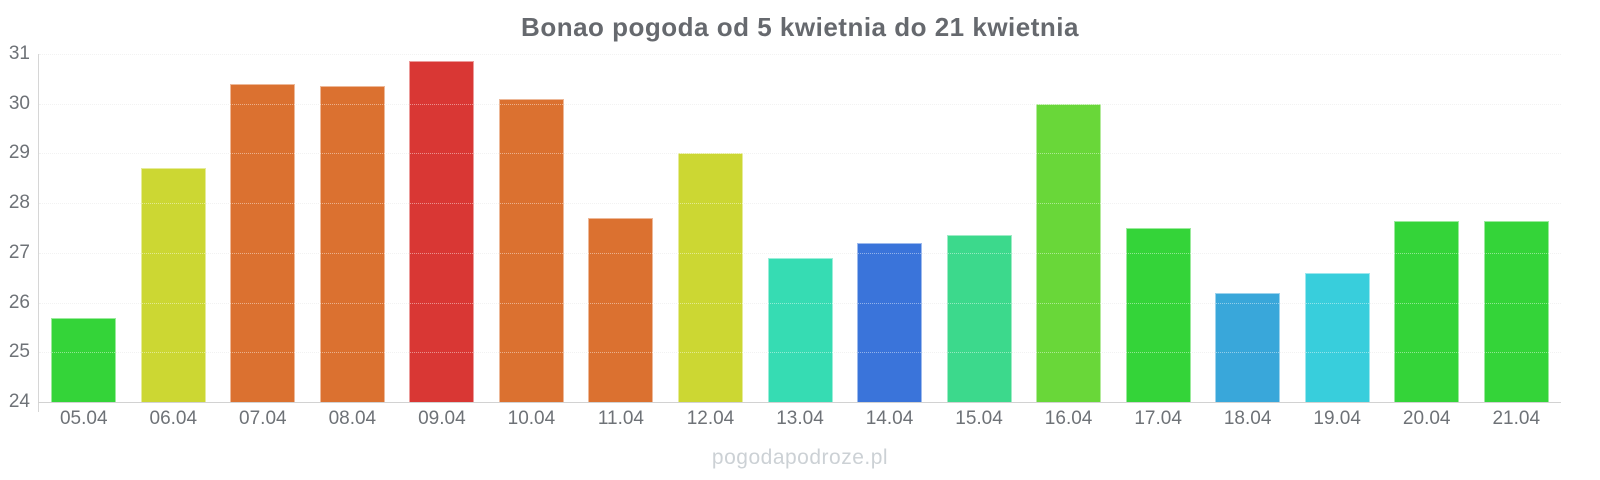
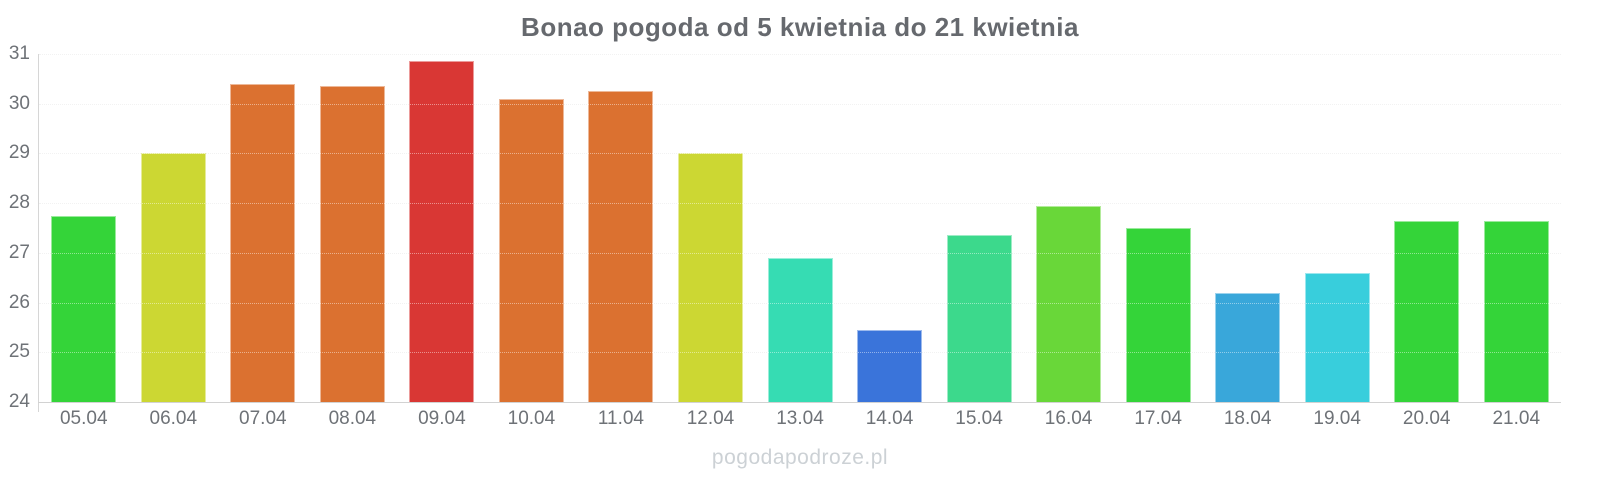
05.04: 25.7 -> 27.8
06.04: 28.7 -> 29.0
11.04: 27.7 -> 30.2
14.04: 27.2 -> 25.4
16.04: 30.0 -> 27.9
